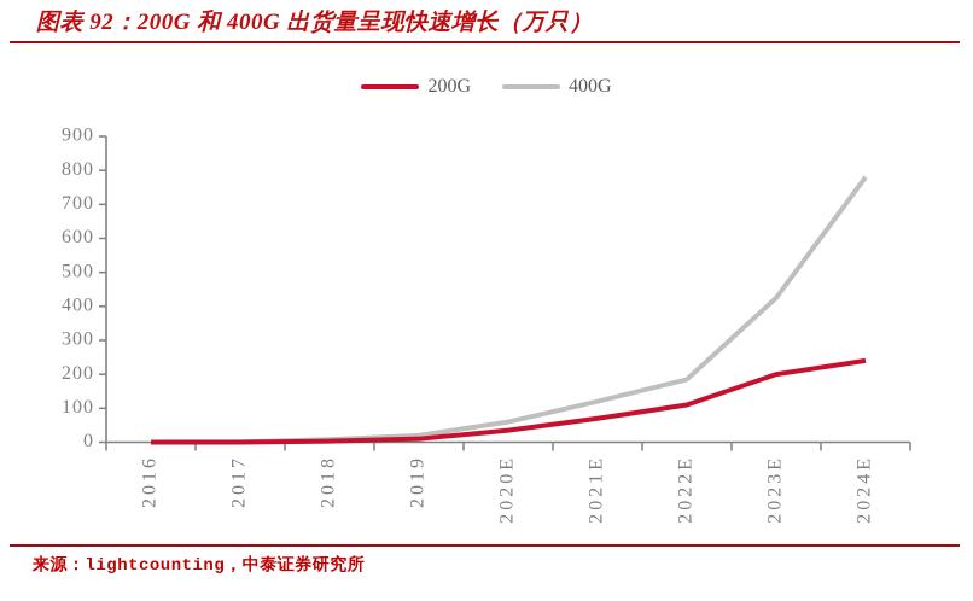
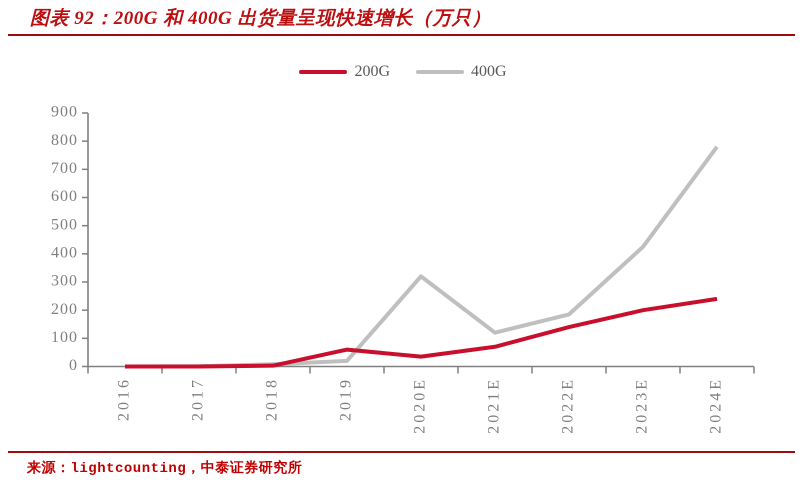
200G/2019: 10 -> 60
400G/2020E: 60 -> 320
200G/2022E: 110 -> 140
